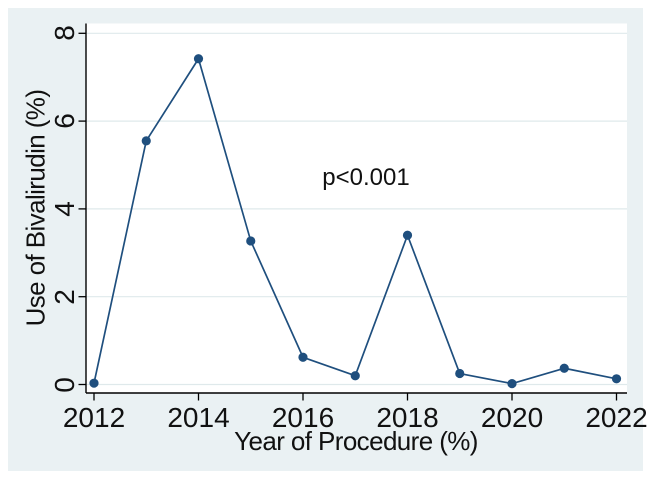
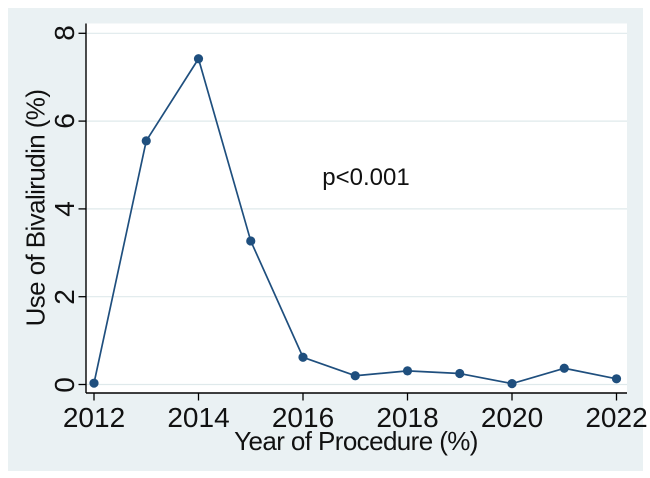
2018: 3.4 -> 0.3
